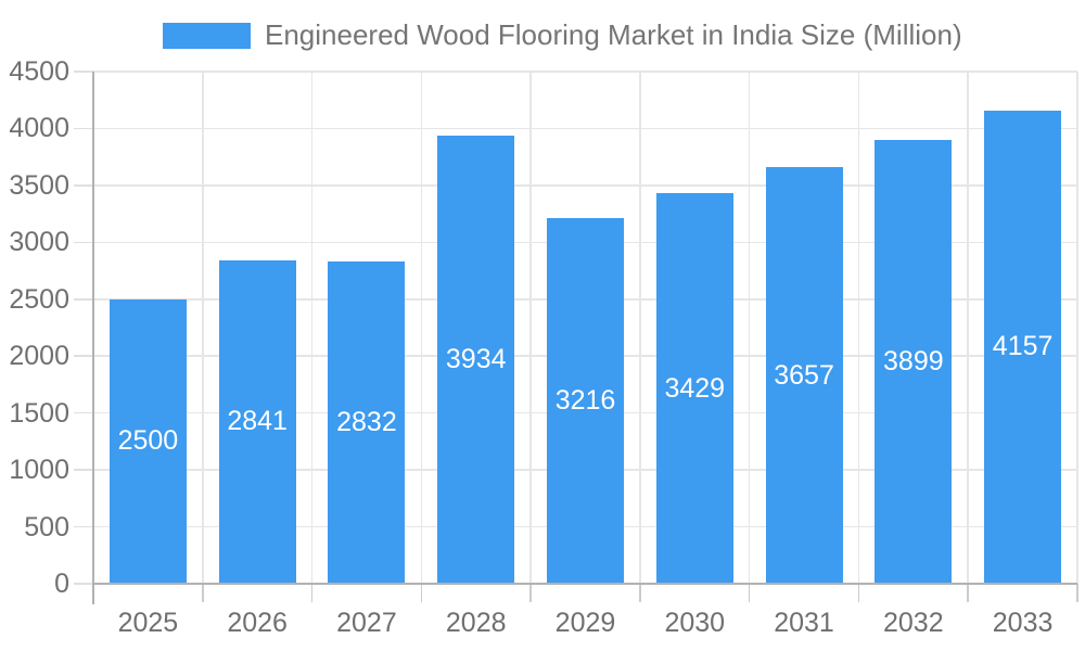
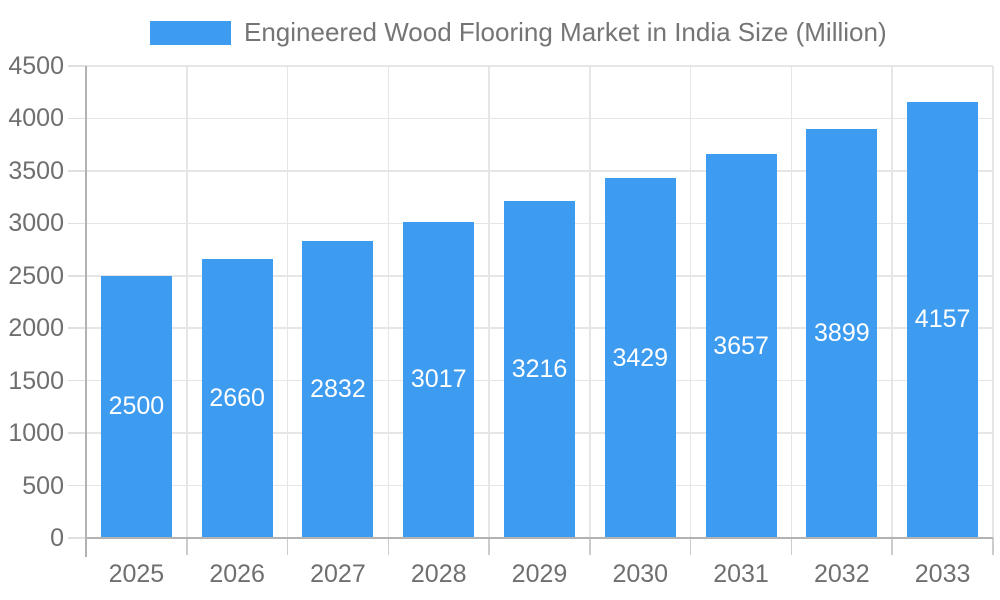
2026: 2841 -> 2660
2028: 3934 -> 3017
